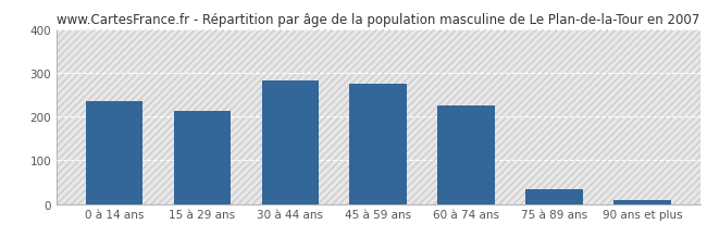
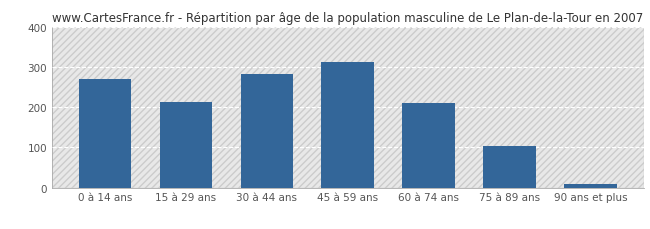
0 à 14 ans: 235 -> 270
45 à 59 ans: 275 -> 312
60 à 74 ans: 225 -> 209
75 à 89 ans: 35 -> 104
